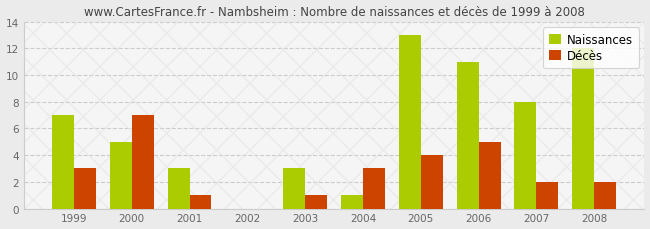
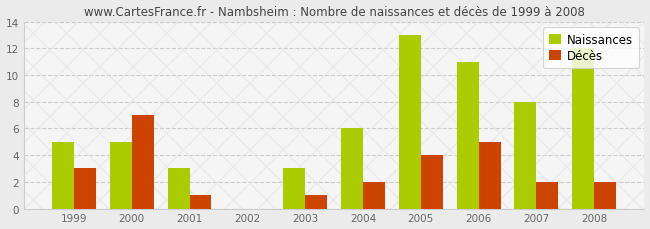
Naissances/1999: 7 -> 5
Naissances/2004: 1 -> 6
Décès/2004: 3 -> 2
